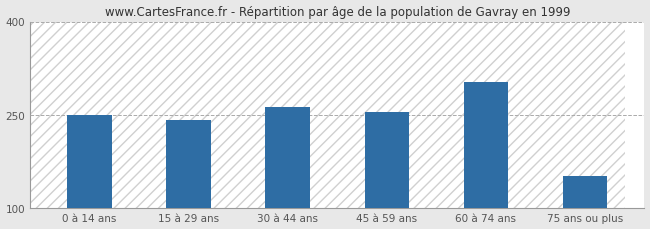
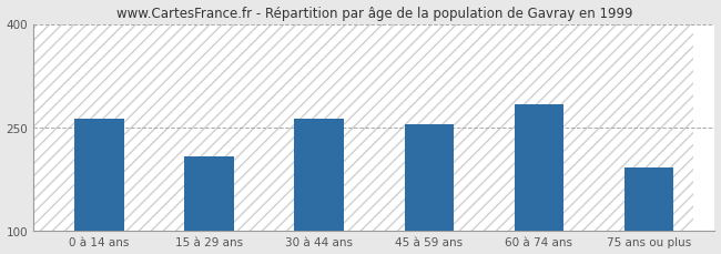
0 à 14 ans: 249 -> 262
15 à 29 ans: 242 -> 208
60 à 74 ans: 302 -> 284
75 ans ou plus: 152 -> 192
